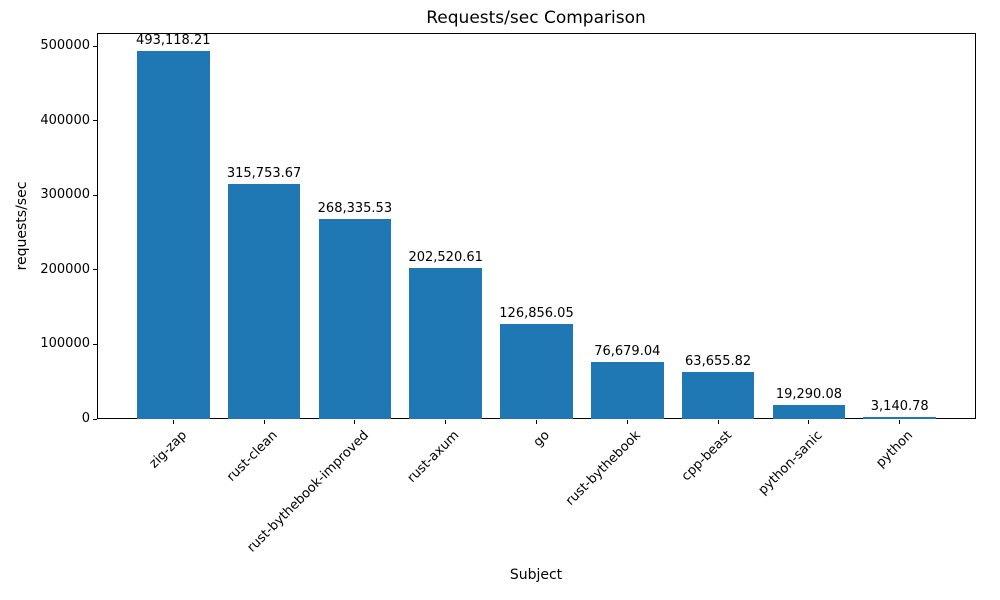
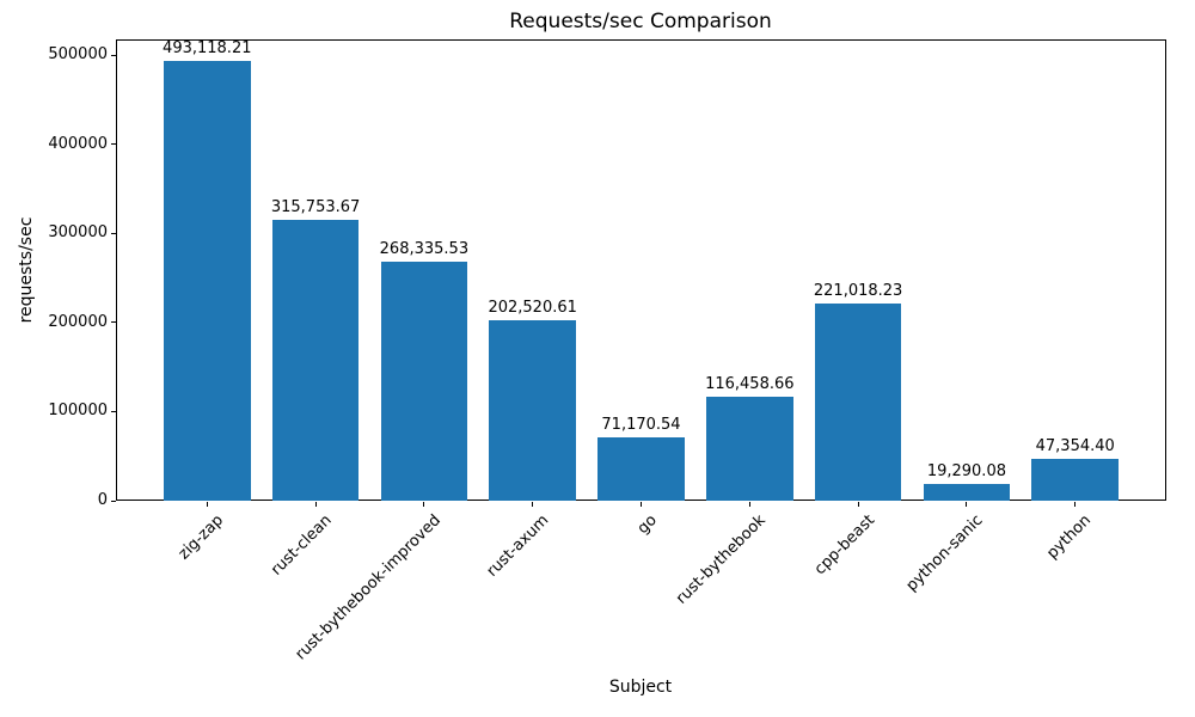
go: 126,856.05 -> 71,170.54
rust-bythebook: 76,679.04 -> 116,458.66
cpp-beast: 63,655.82 -> 221,018.23
python: 3,140.78 -> 47,354.40
